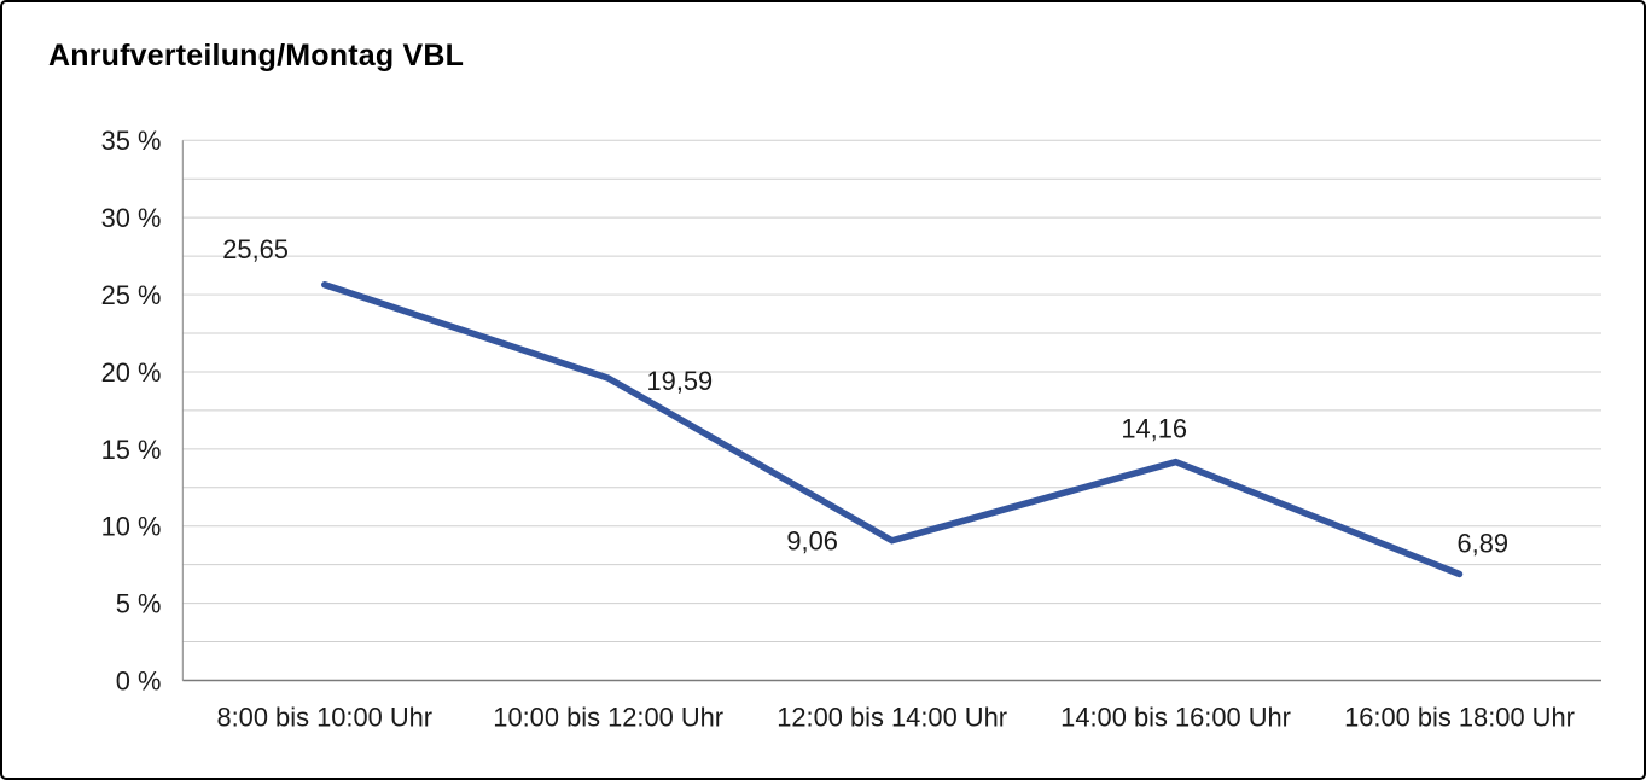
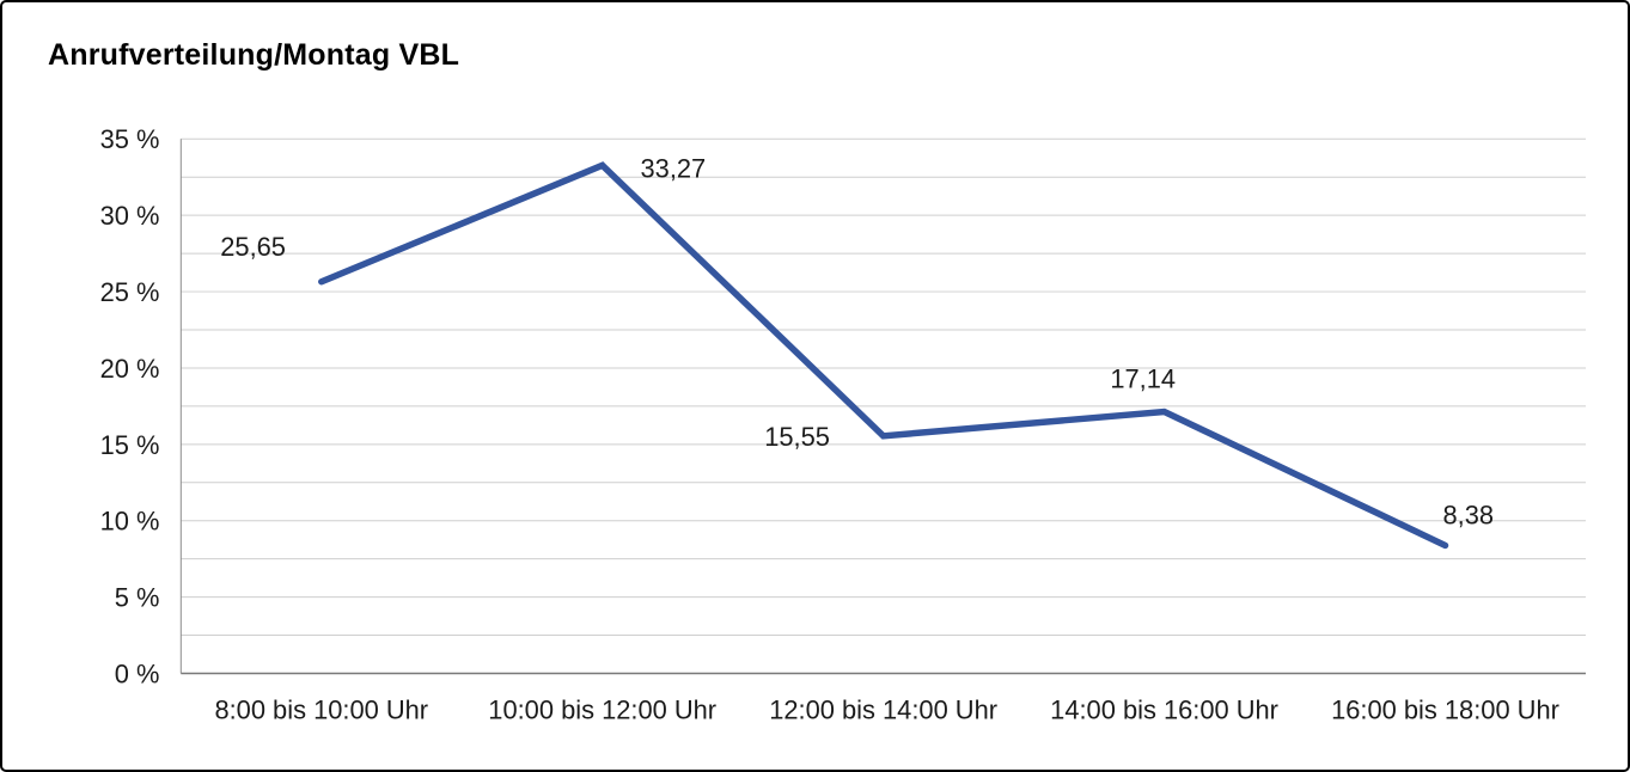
10:00 bis 12:00 Uhr: 19,59 -> 33,27
12:00 bis 14:00 Uhr: 9,06 -> 15,55
14:00 bis 16:00 Uhr: 14,16 -> 17,14
16:00 bis 18:00 Uhr: 6,89 -> 8,38
